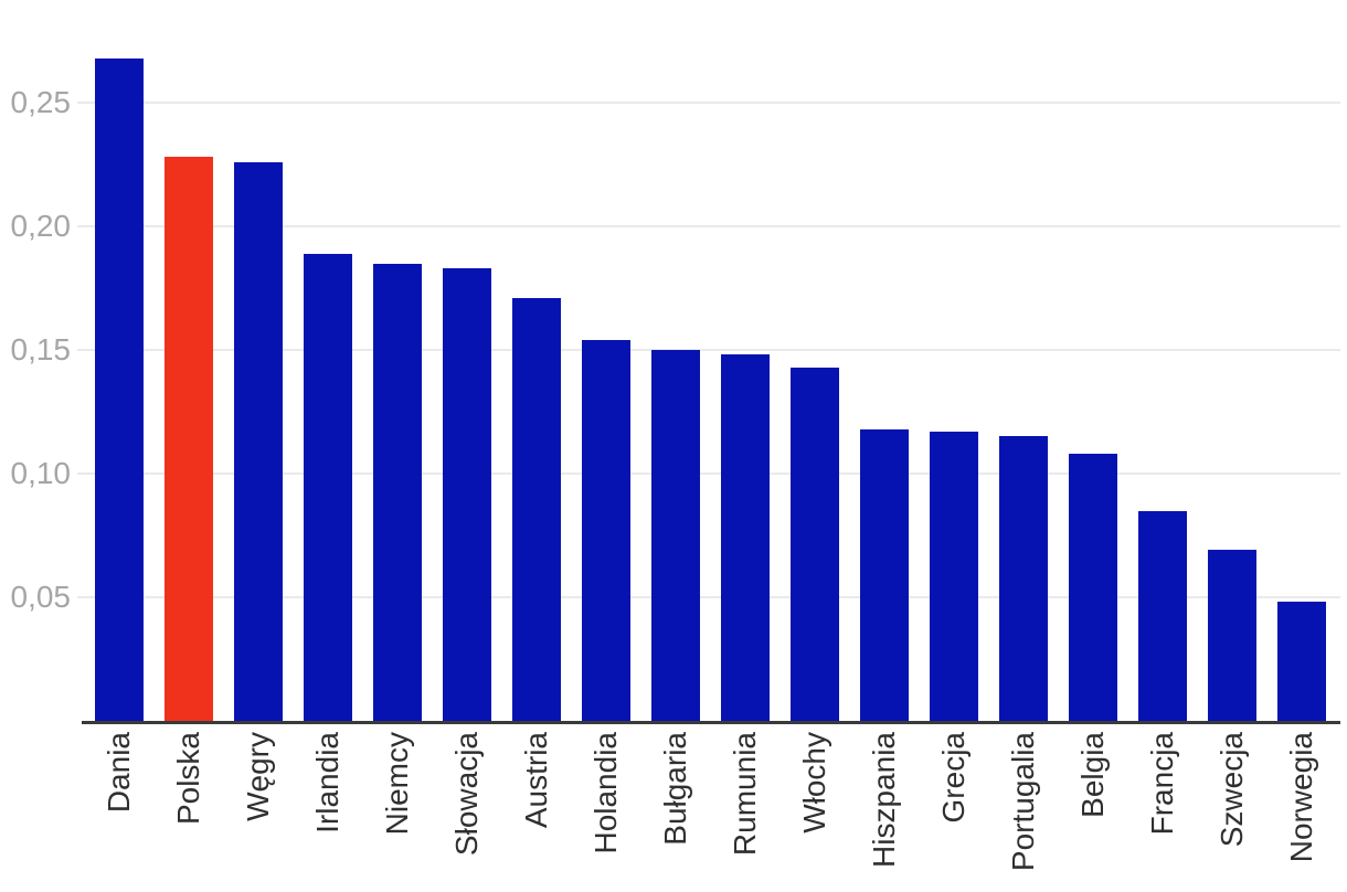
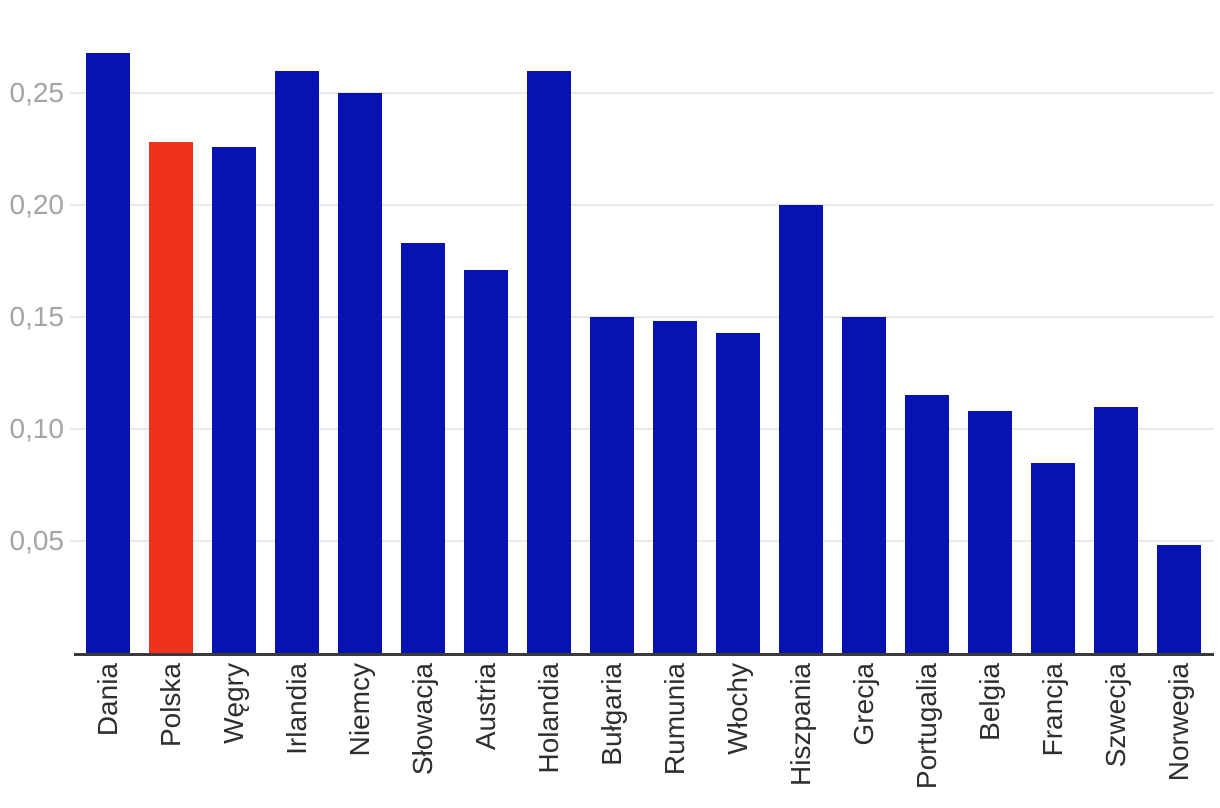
Irlandia: 0,19 -> 0,26
Niemcy: 0,18 -> 0,25
Holandia: 0,15 -> 0,26
Hiszpania: 0,12 -> 0,20
Grecja: 0,12 -> 0,15
Szwecja: 0,07 -> 0,11
